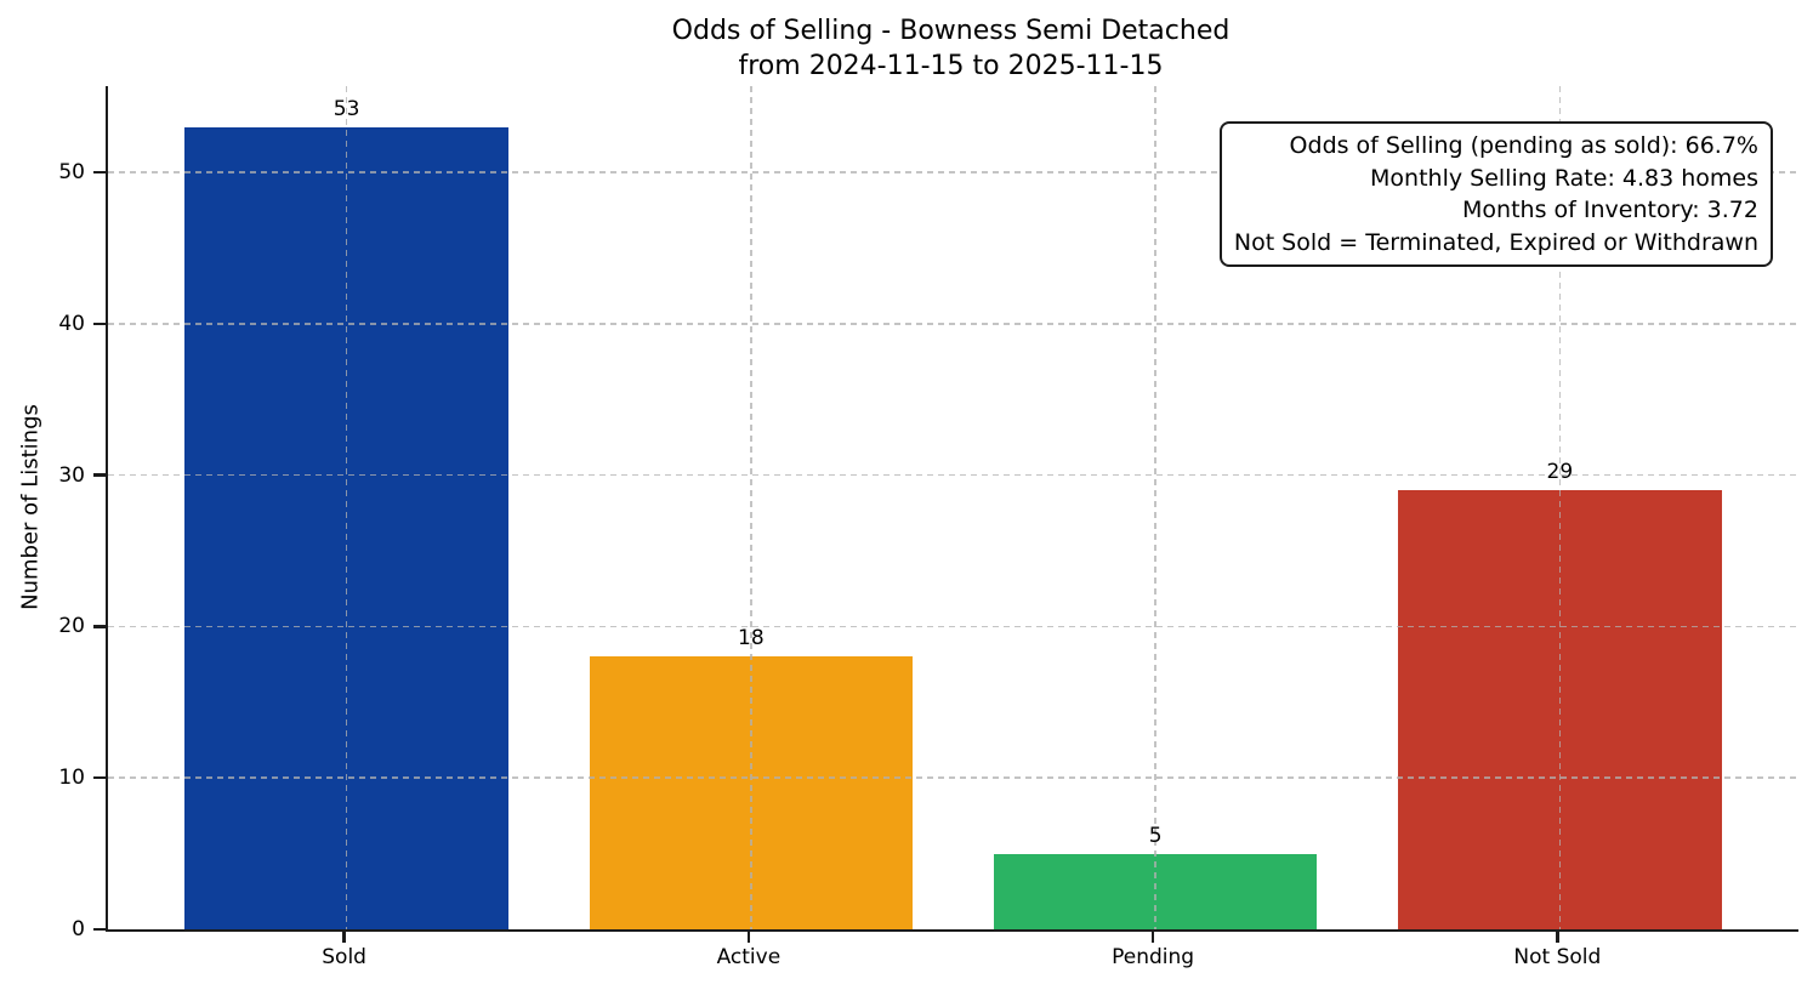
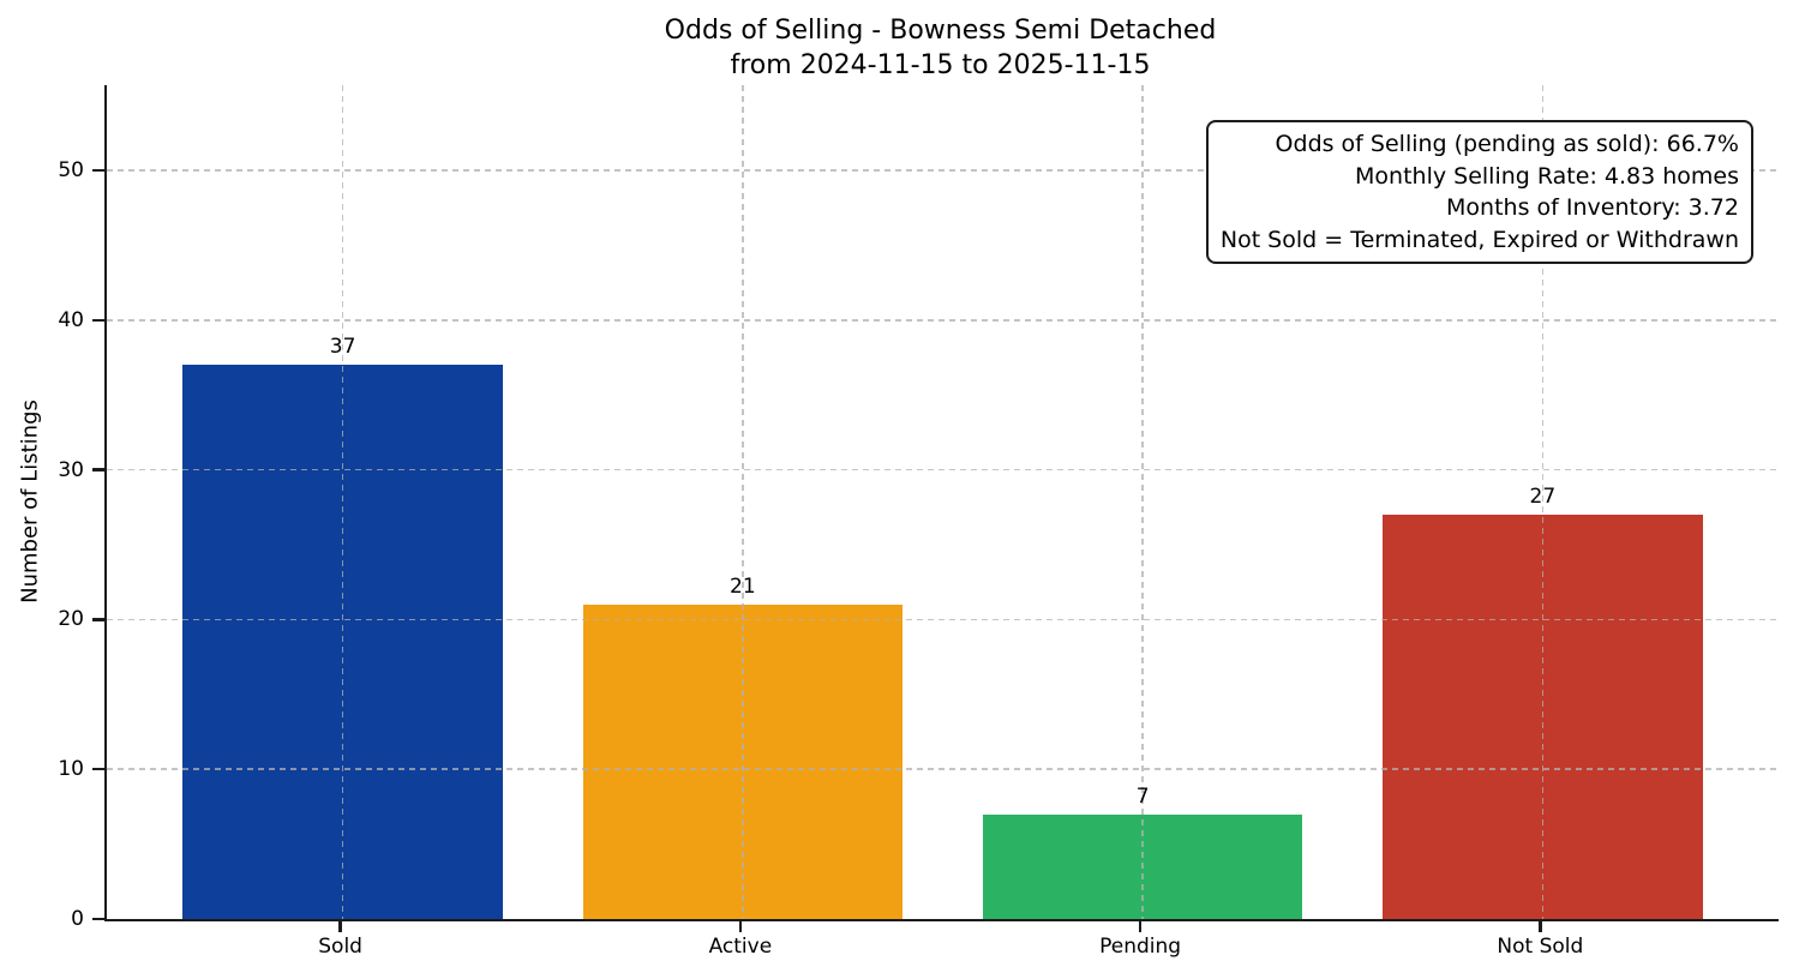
Sold: 53 -> 37
Active: 18 -> 21
Pending: 5 -> 7
Not Sold: 29 -> 27
